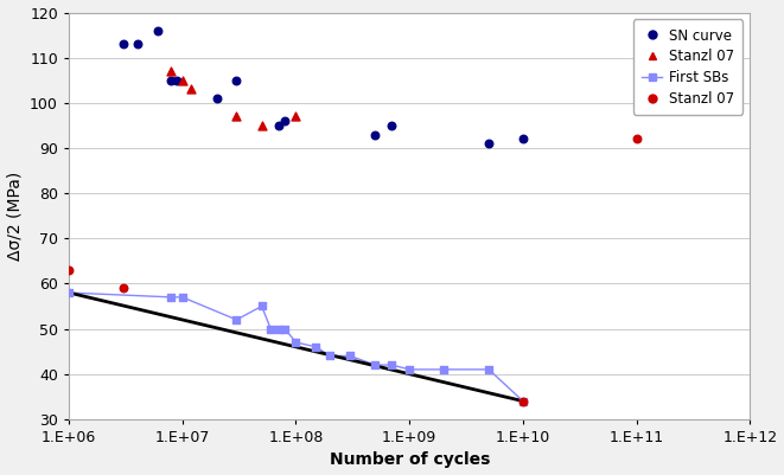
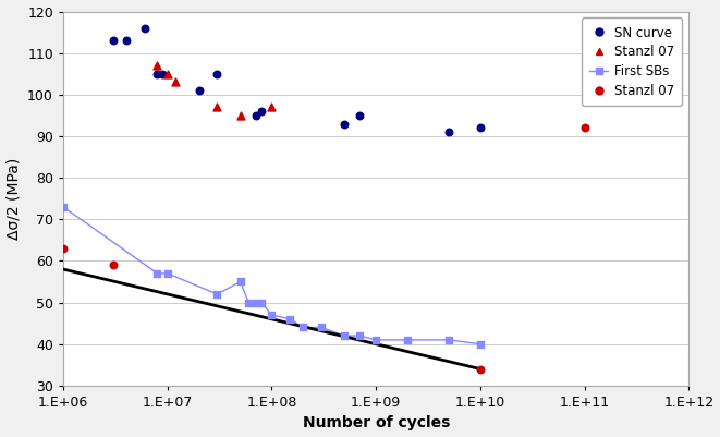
First SBs/1.E+06: 58 -> 73
First SBs/1.E+10: 34 -> 40
